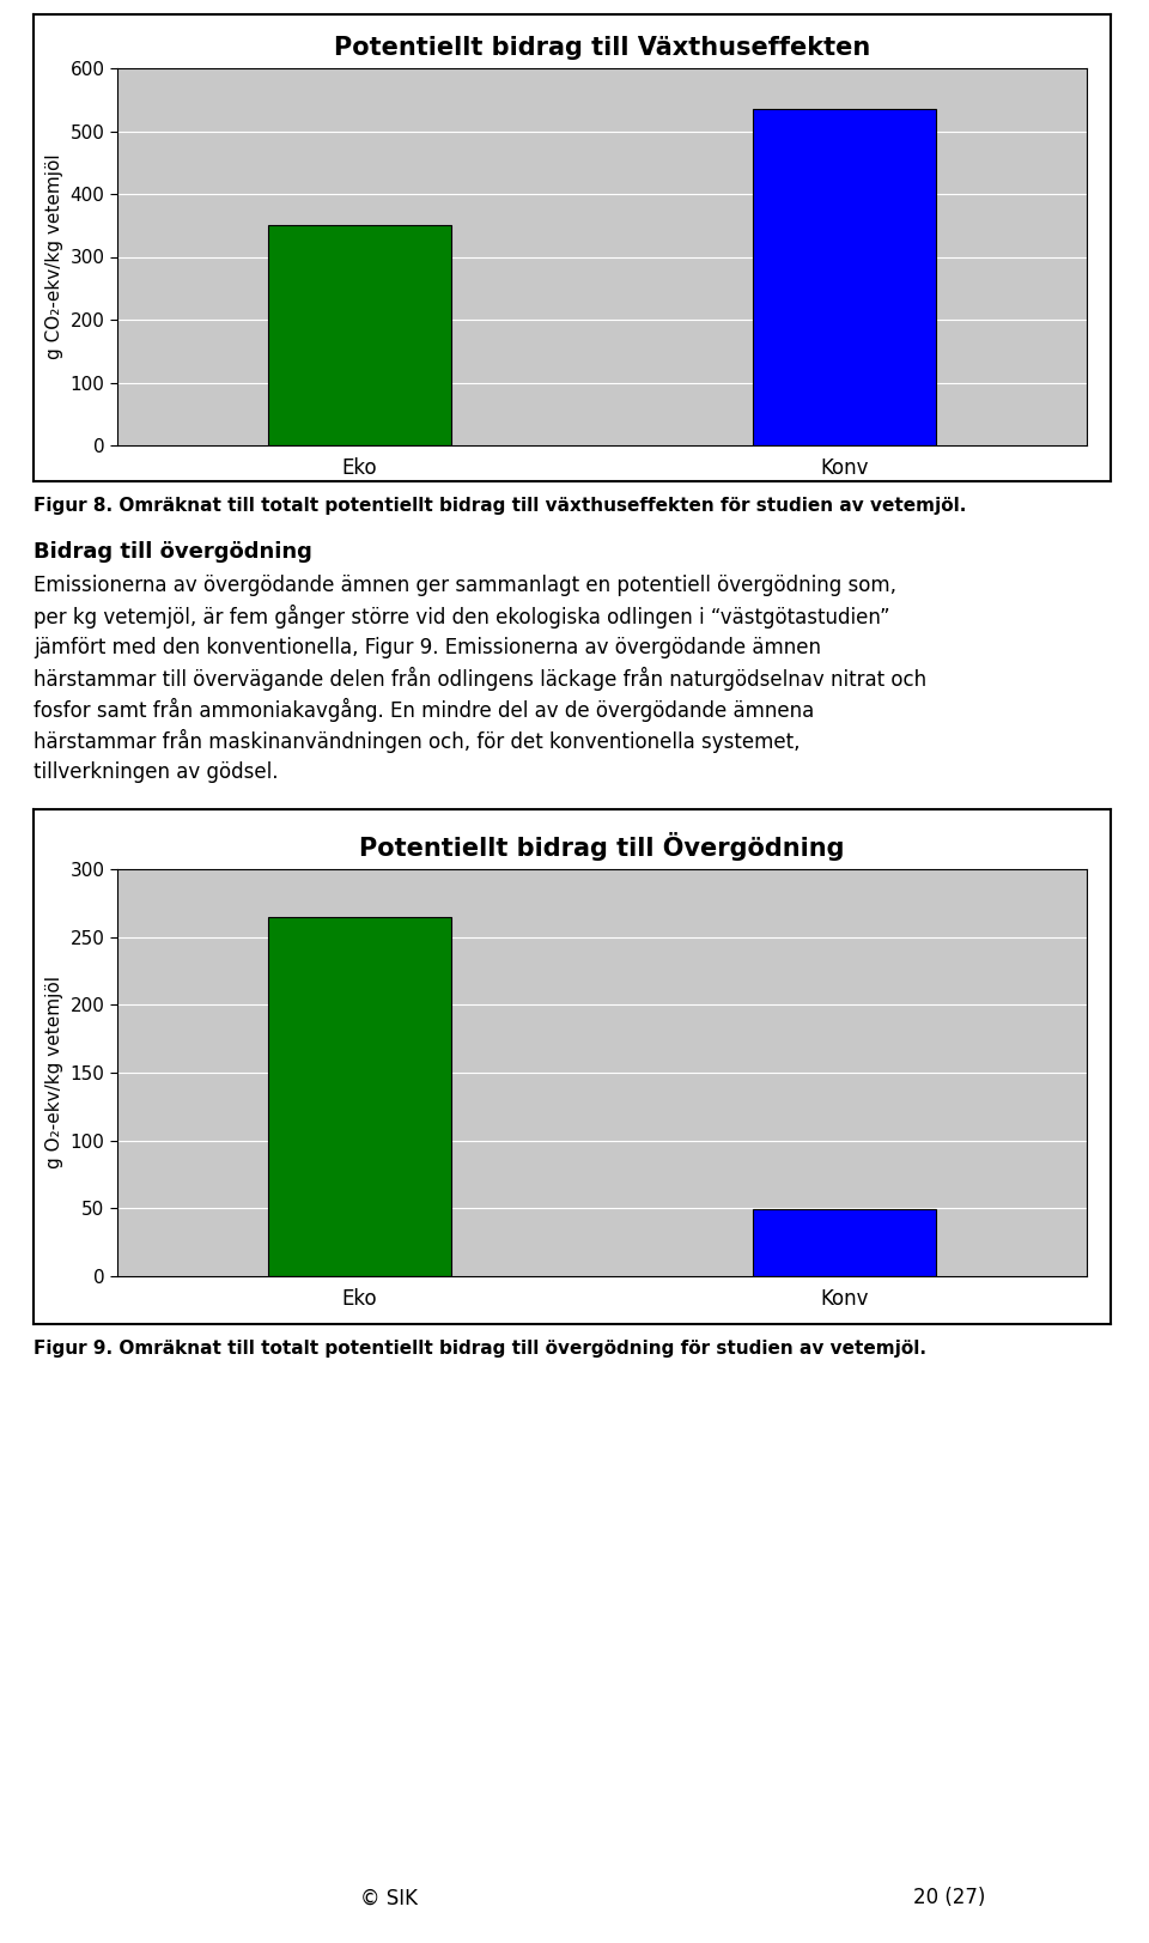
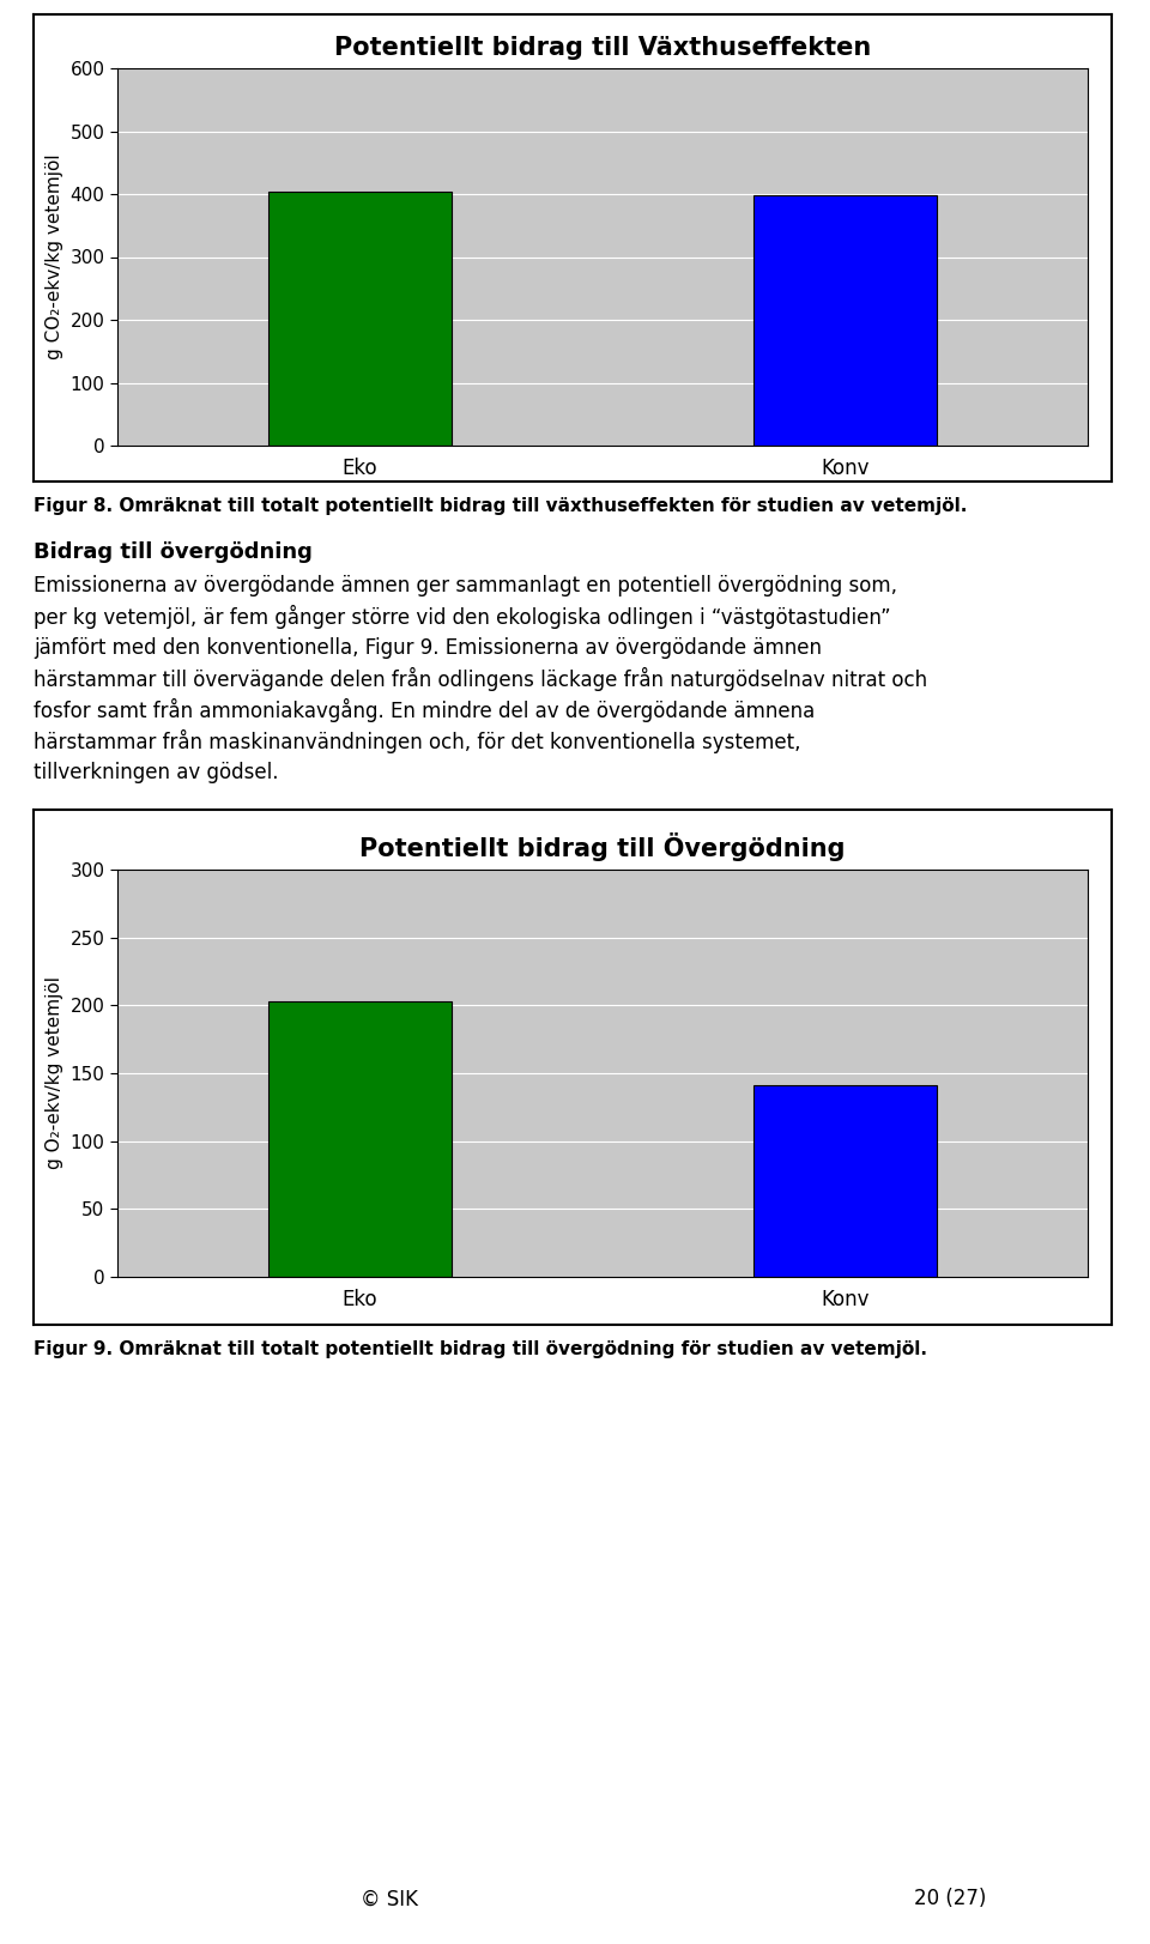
Potentiellt bidrag till Växthuseffekten/Eko: 350 -> 404
Potentiellt bidrag till Växthuseffekten/Konv: 535 -> 398
Potentiellt bidrag till Övergödning/Eko: 265 -> 203
Potentiellt bidrag till Övergödning/Konv: 49 -> 141
